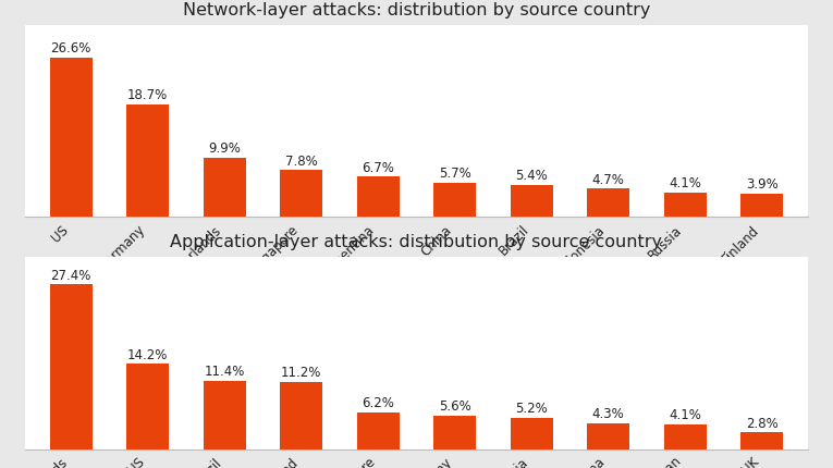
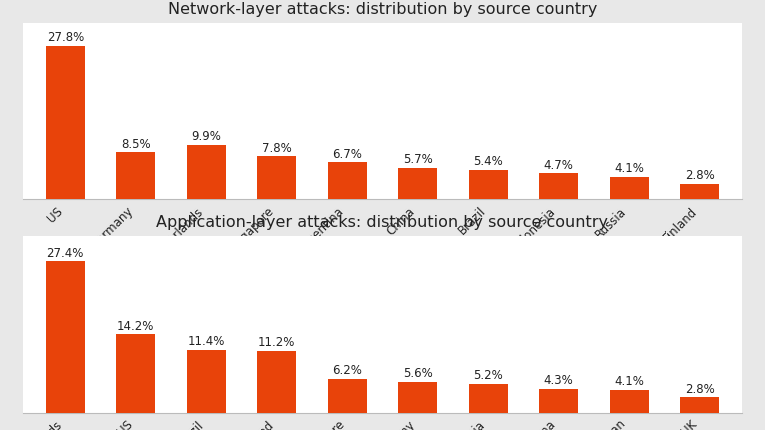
Network-layer attacks: distribution by source country/US: 26.6% -> 27.8%
Network-layer attacks: distribution by source country/Germany: 18.7% -> 8.5%
Network-layer attacks: distribution by source country/Finland: 3.9% -> 2.8%
